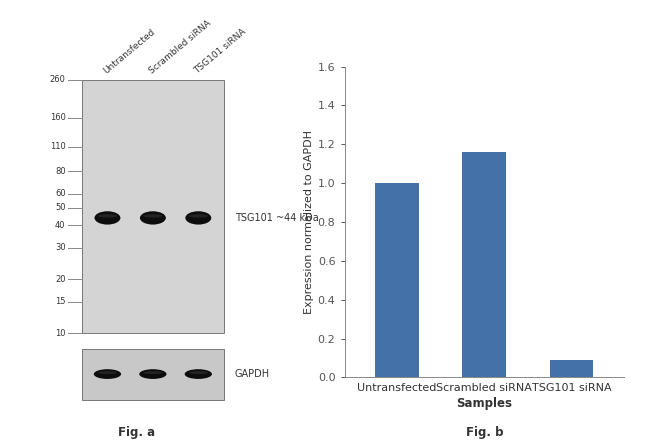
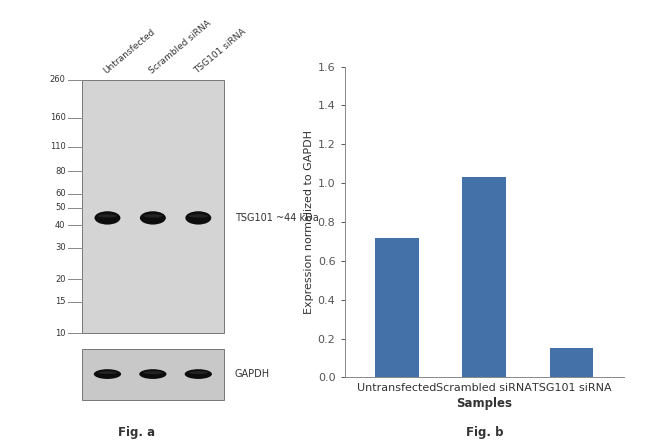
Untransfected: 1.00 -> 0.72
Scrambled siRNA: 1.16 -> 1.03
TSG101 siRNA: 0.09 -> 0.15
